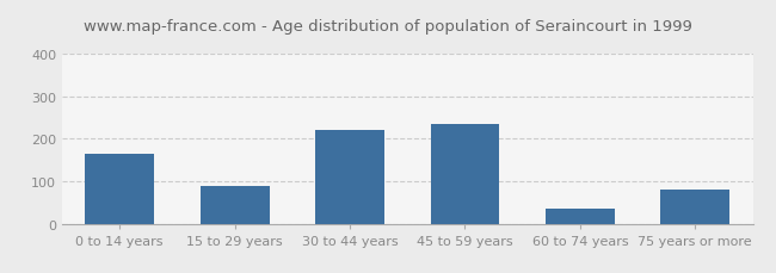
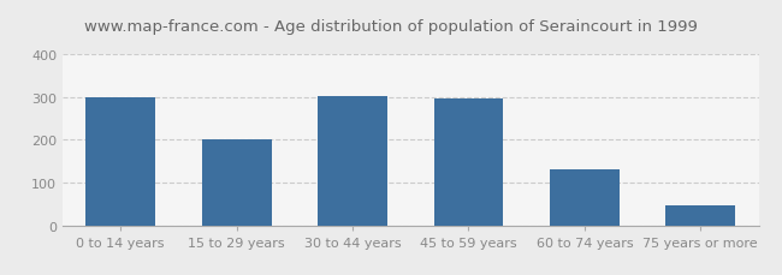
0 to 14 years: 165 -> 300
15 to 29 years: 90 -> 200
30 to 44 years: 220 -> 302
45 to 59 years: 235 -> 295
60 to 74 years: 35 -> 130
75 years or more: 80 -> 46
